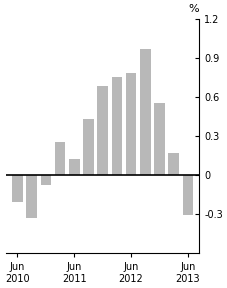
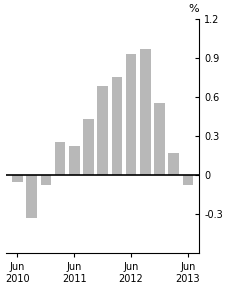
Jun 2010: -0.21 -> -0.05
Jun 2011: 0.12 -> 0.22
Jun 2012: 0.78 -> 0.93
Jun 2013: -0.31 -> -0.08
